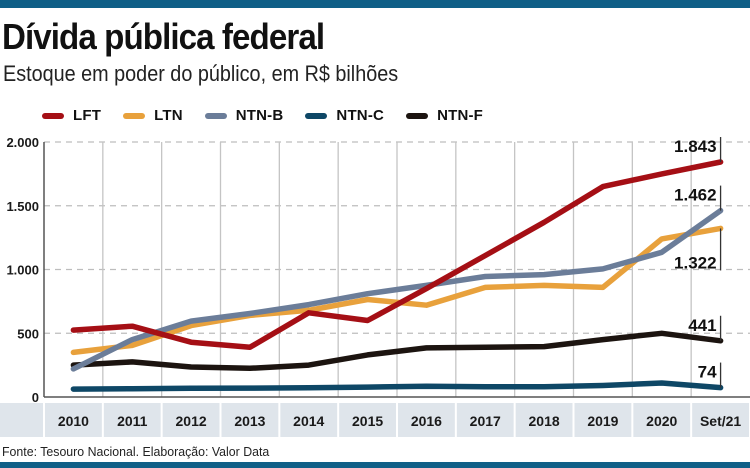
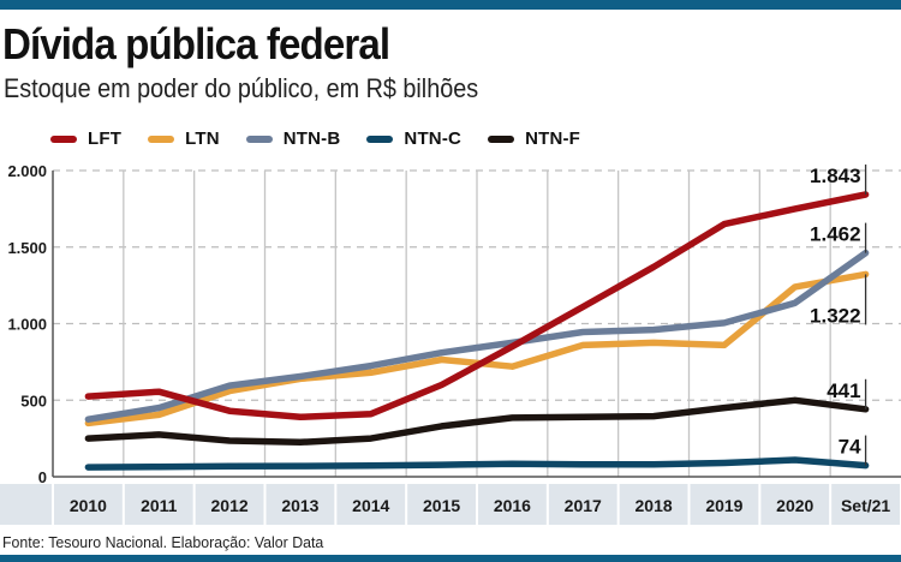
NTN-B/2010: 220 -> 380
LFT/2014: 660 -> 410
